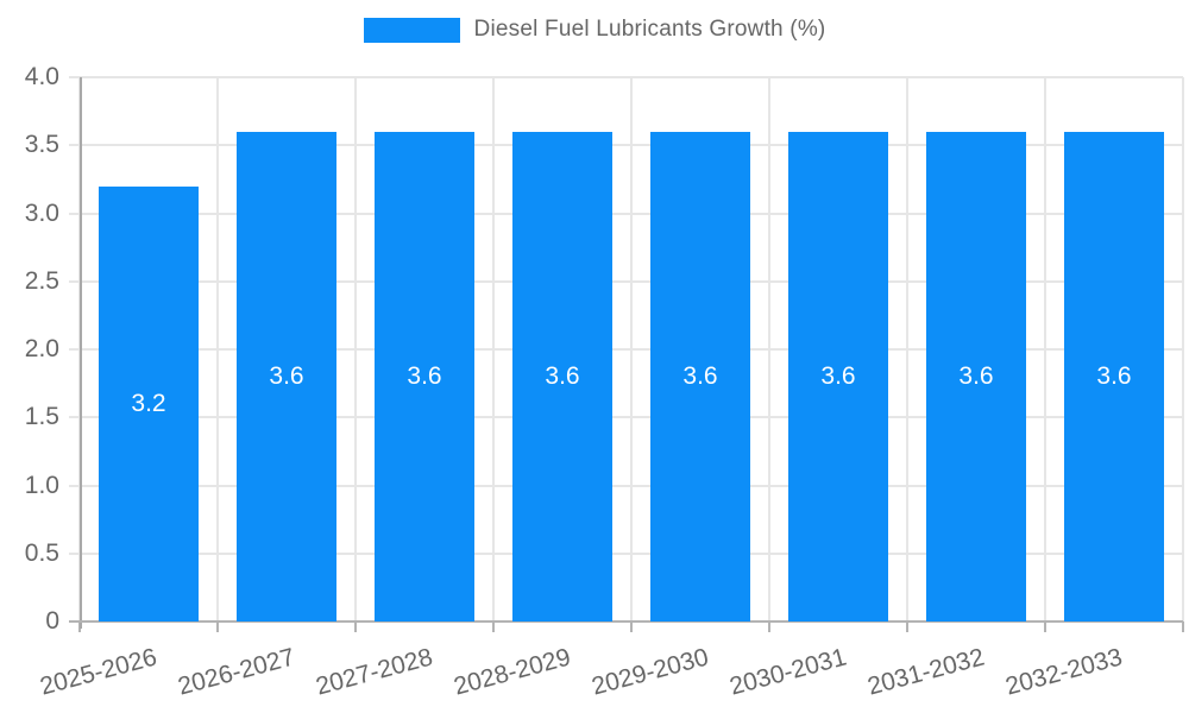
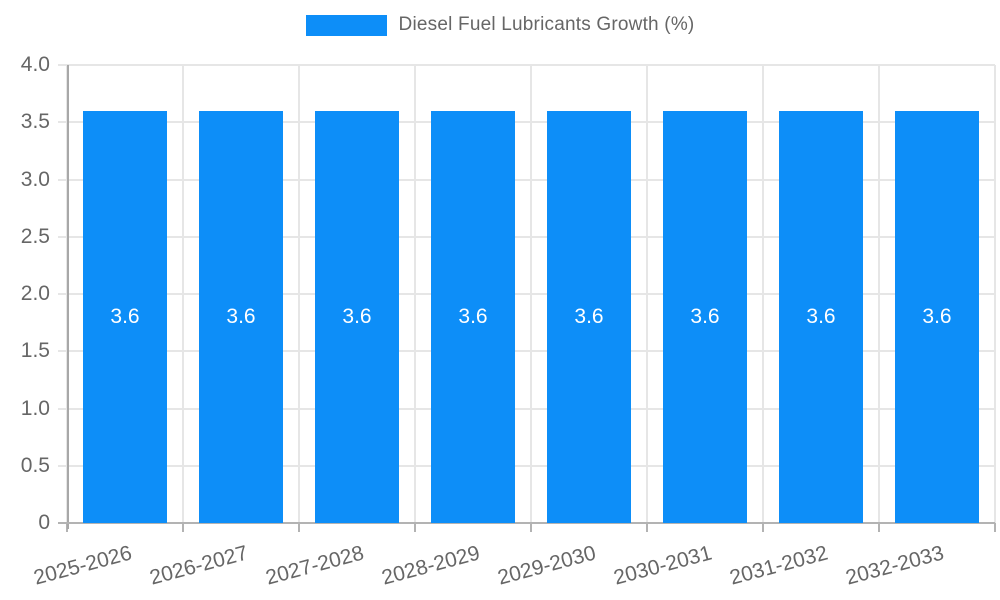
2025-2026: 3.2 -> 3.6
